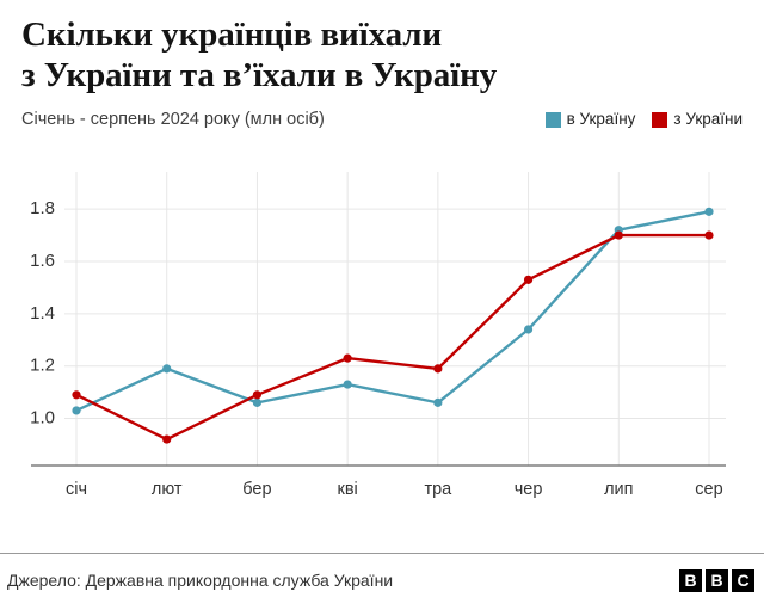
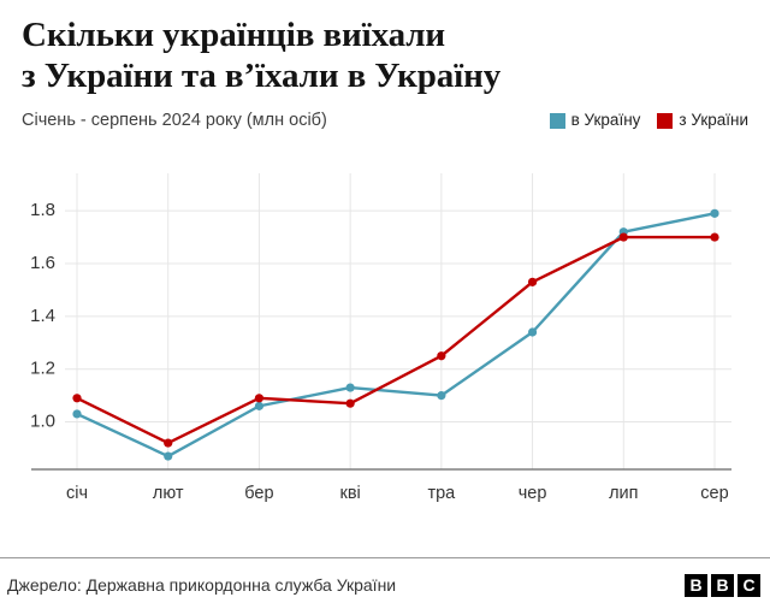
в Україну/лют: 1.19 -> 0.87
з України/кві: 1.23 -> 1.07
в Україну/тра: 1.06 -> 1.10
з України/тра: 1.19 -> 1.25
